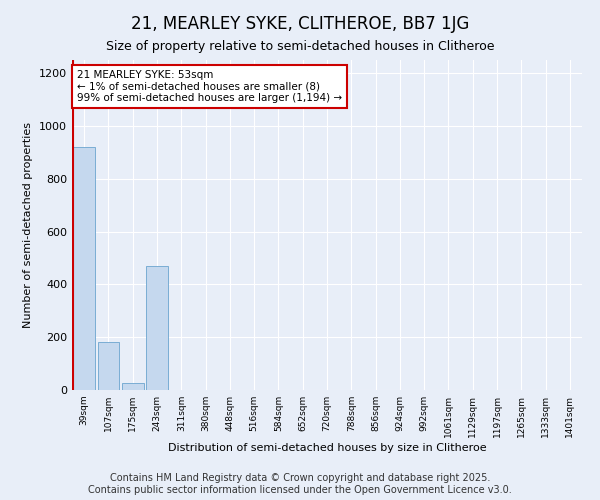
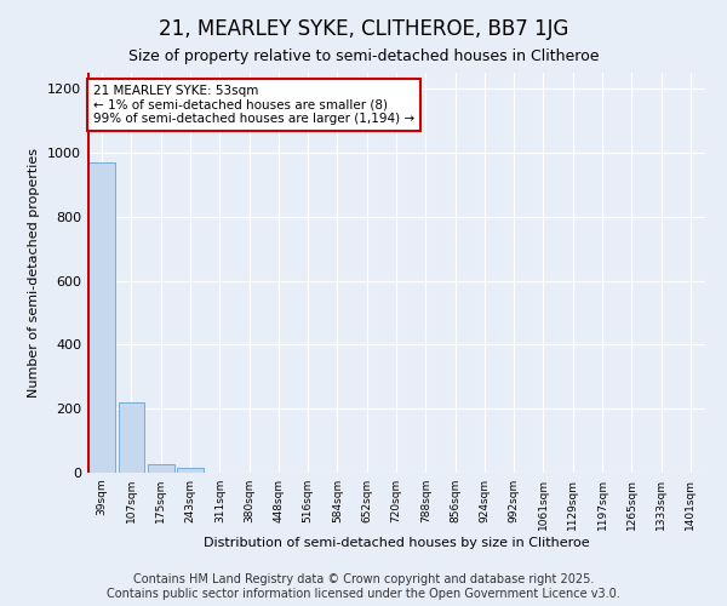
39sqm: 920 -> 968
107sqm: 180 -> 221
243sqm: 470 -> 14
